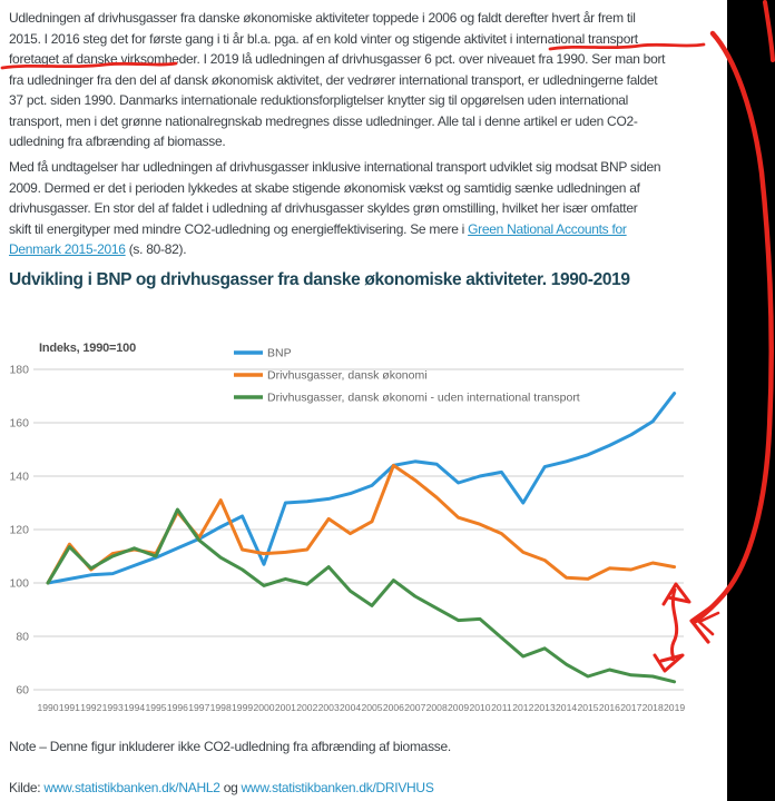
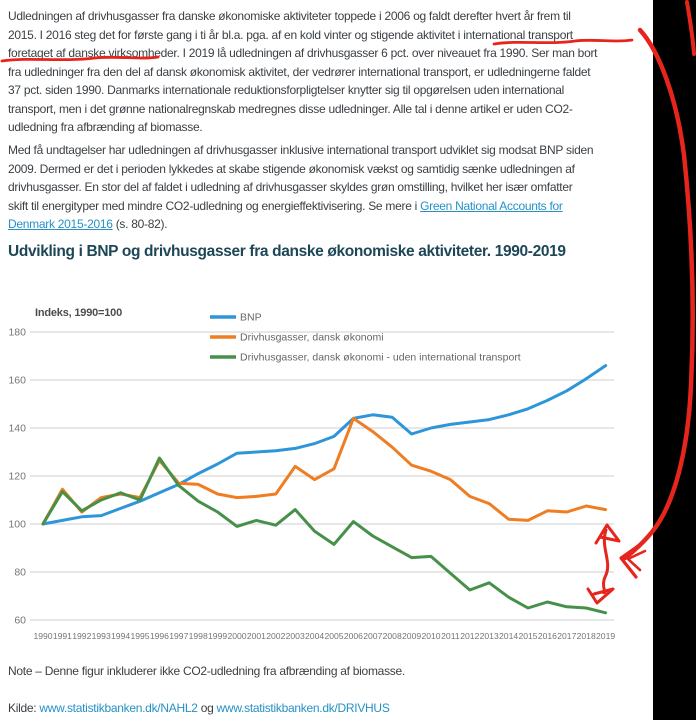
Drivhusgasser, dansk økonomi/1998: 131 -> 116
BNP/2000: 107 -> 130
BNP/2012: 130 -> 142
BNP/2019: 171 -> 166
